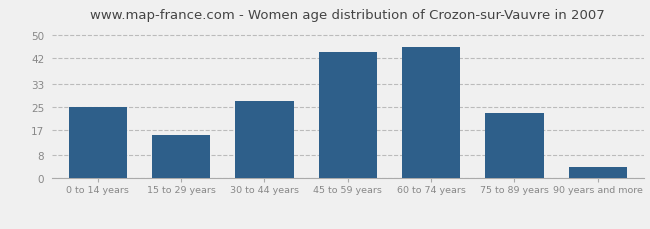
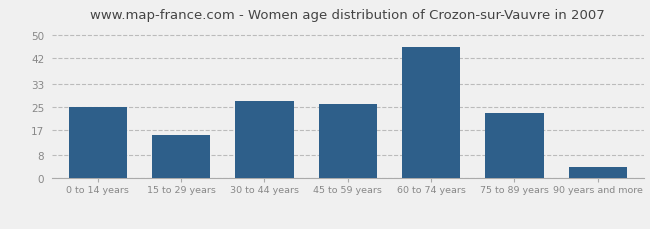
45 to 59 years: 44 -> 26
